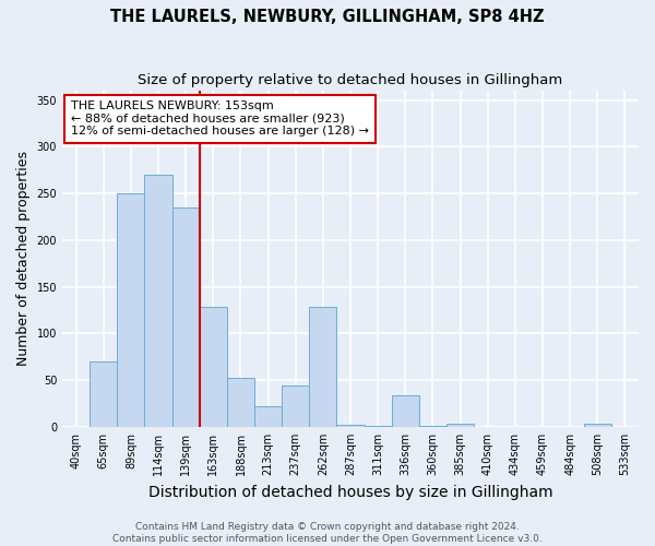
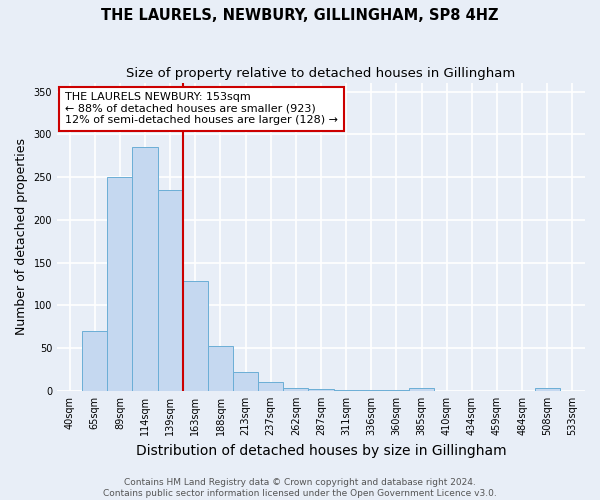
114sqm: 270 -> 285
237sqm: 44 -> 10
262sqm: 128 -> 4
336sqm: 34 -> 1
